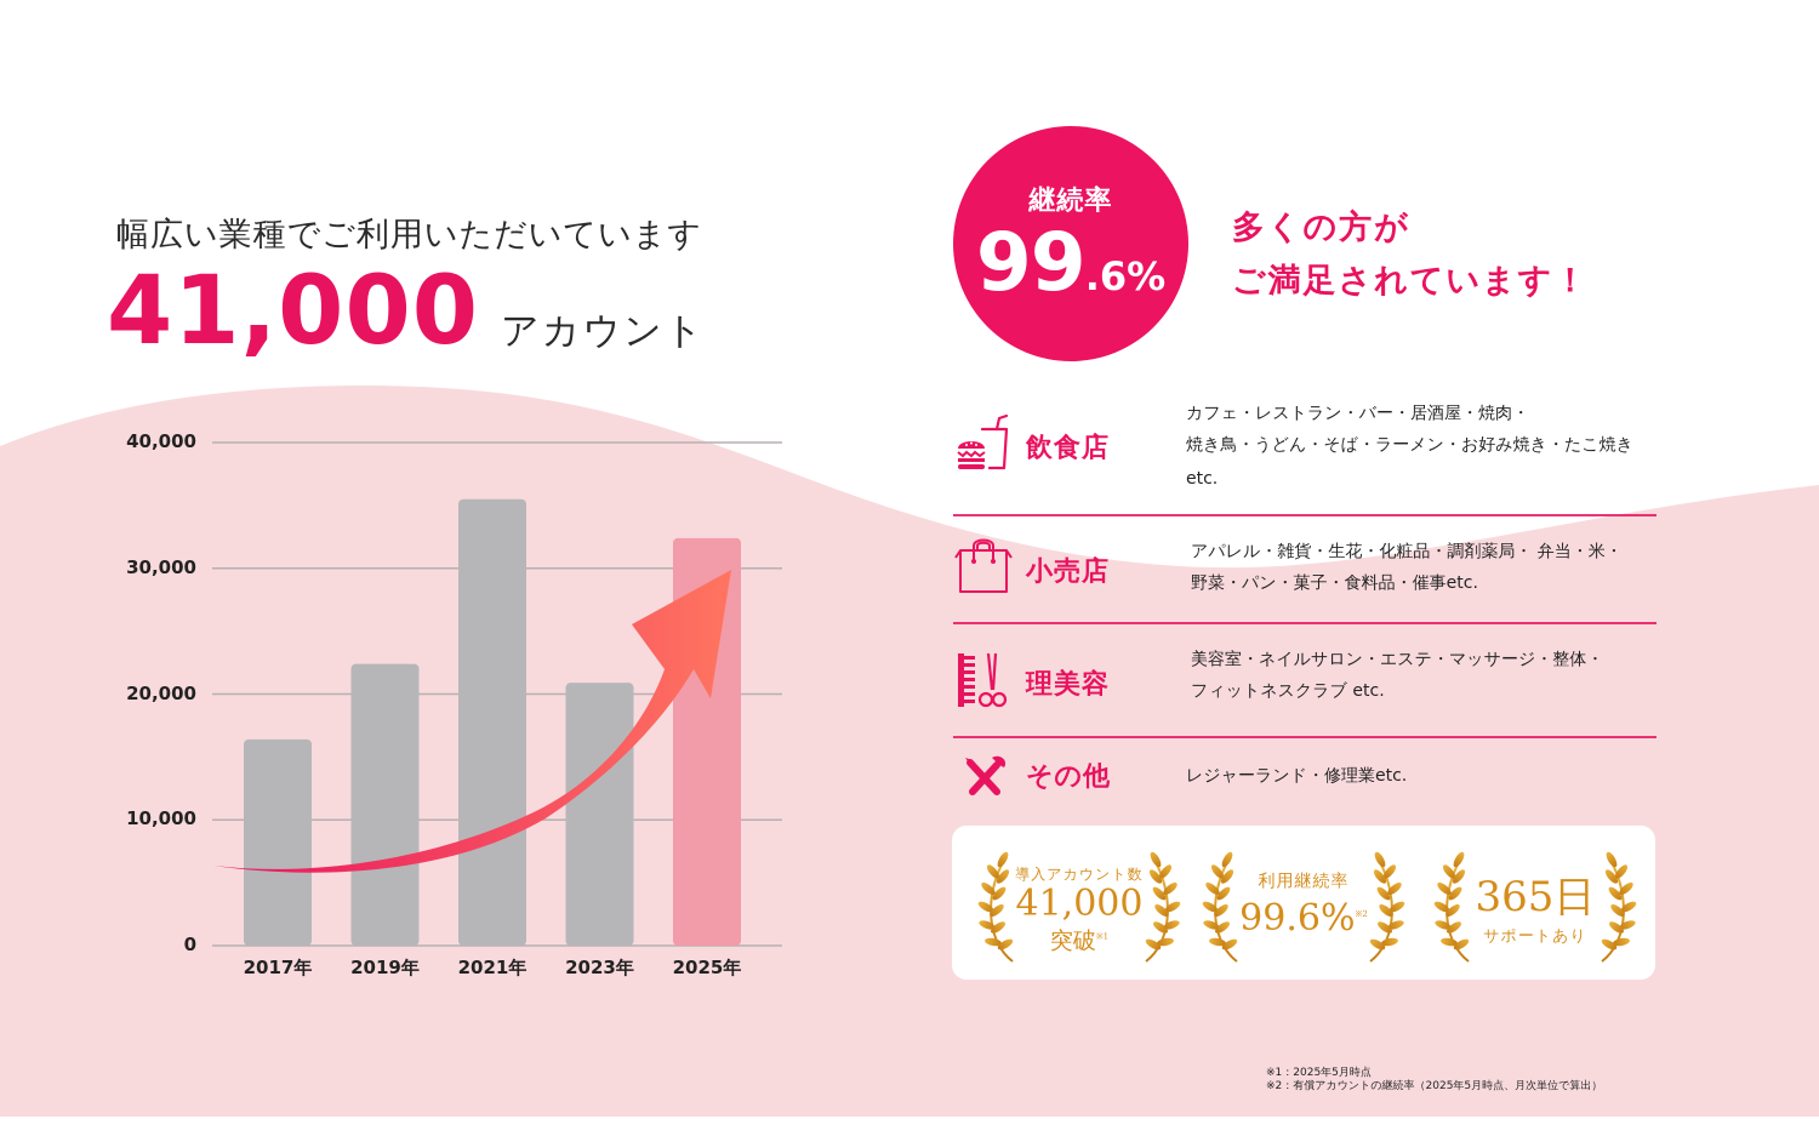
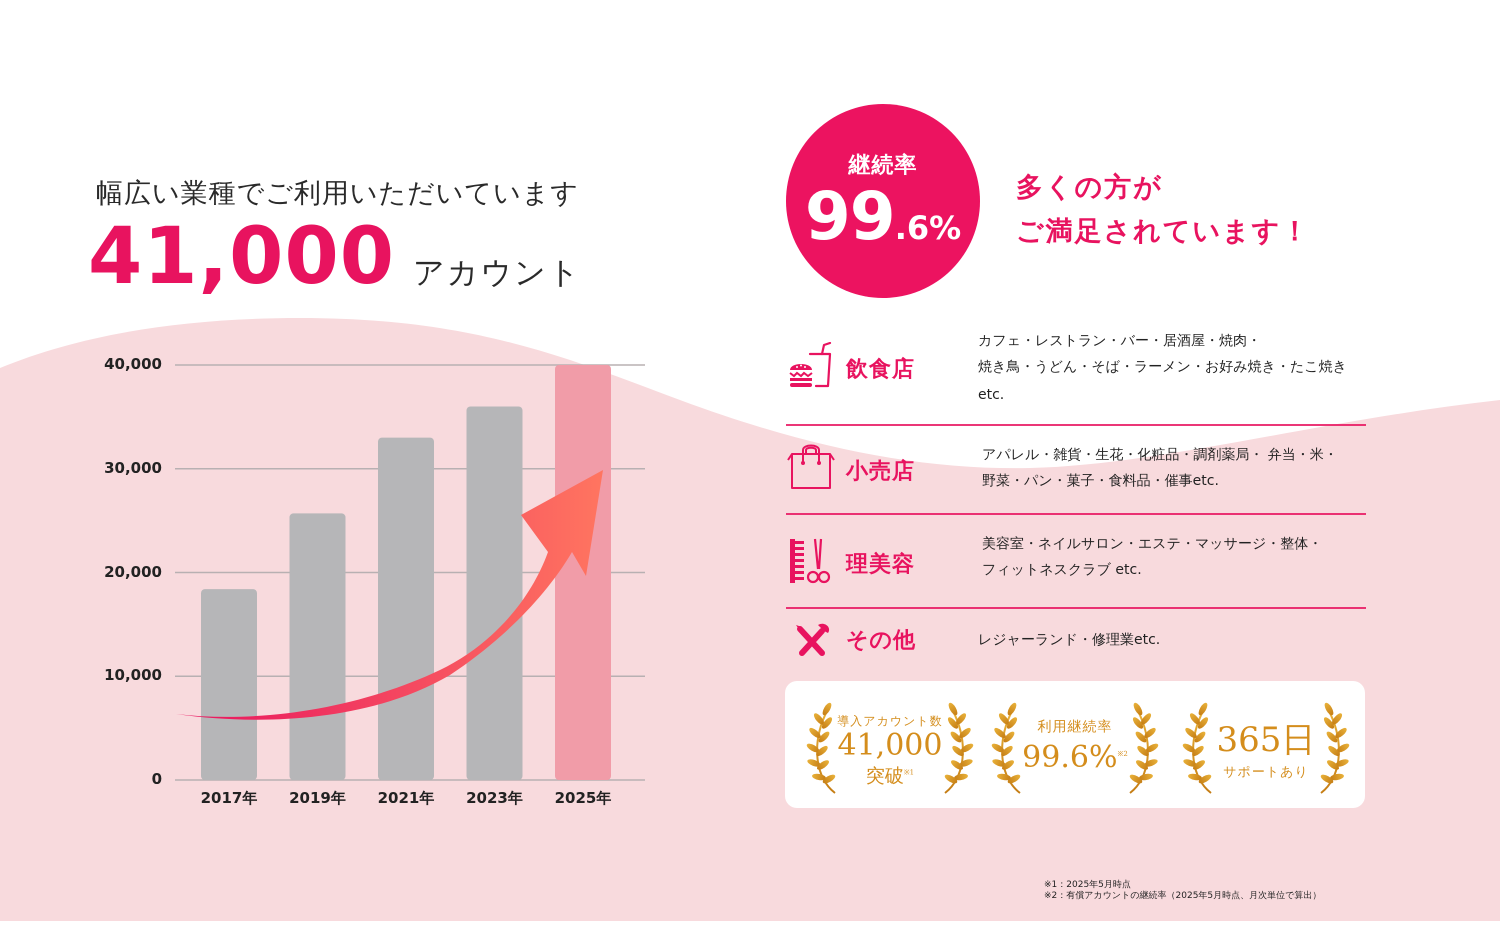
2017年: 16400 -> 18400
2019年: 22400 -> 25700
2021年: 35500 -> 33000
2023年: 20900 -> 36000
2025年: 32400 -> 40000
